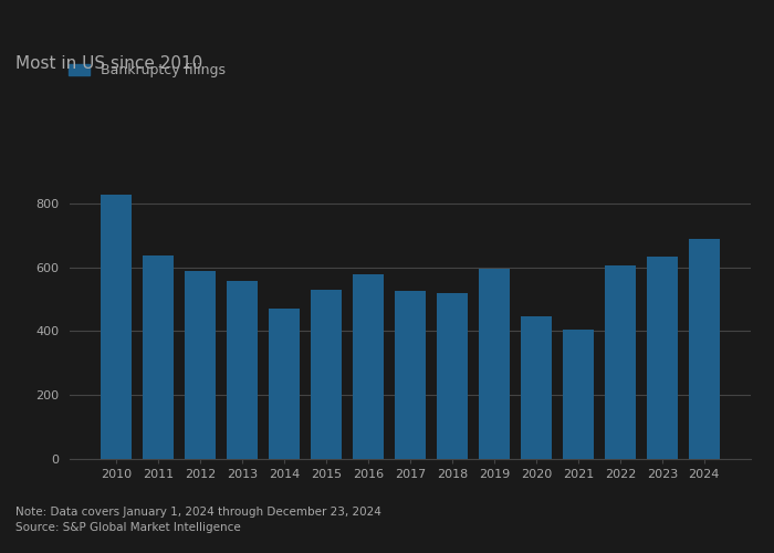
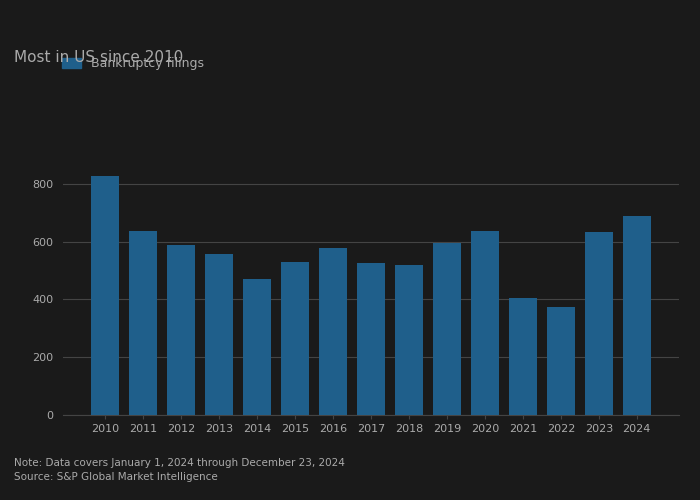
2020: 445 -> 638
2022: 605 -> 373
